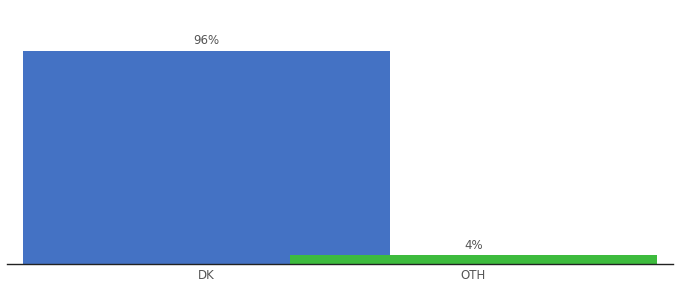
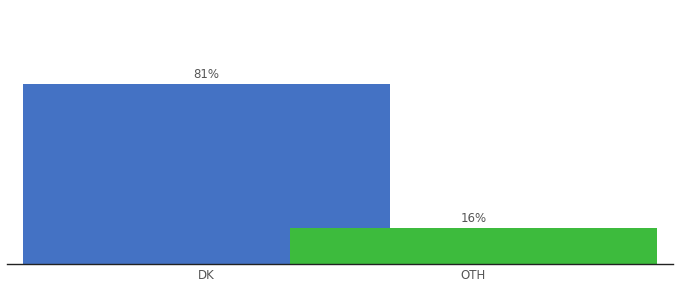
DK: 96% -> 81%
OTH: 4% -> 16%
